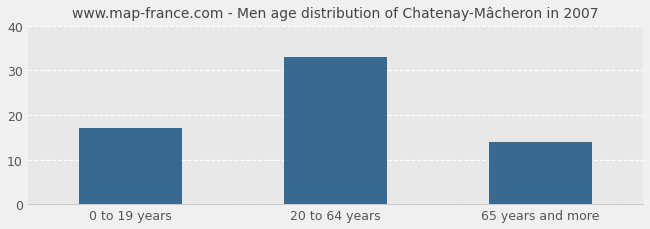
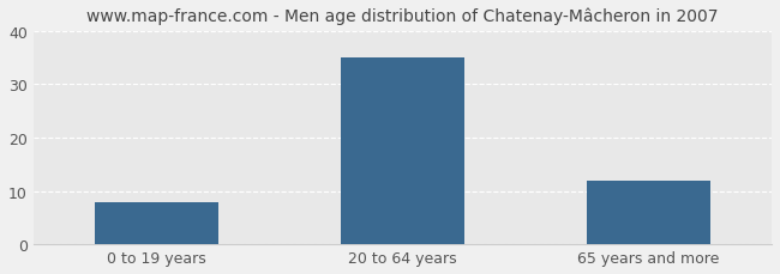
0 to 19 years: 17 -> 8
20 to 64 years: 33 -> 35
65 years and more: 14 -> 12
